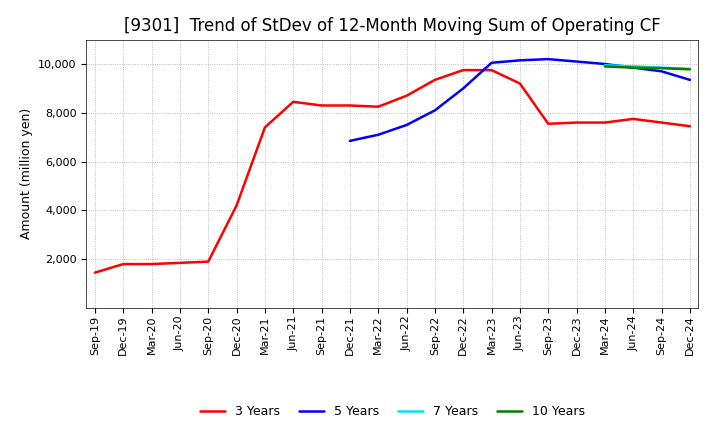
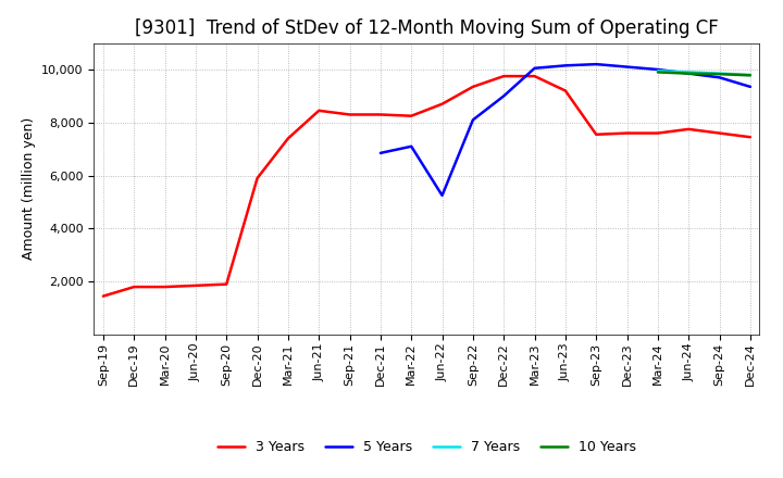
3 Years/Dec-20: 4,200 -> 5,900
5 Years/Jun-22: 7,500 -> 5,250
